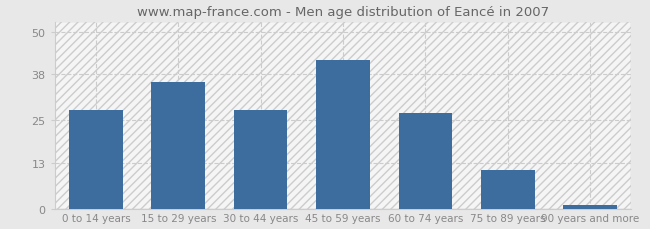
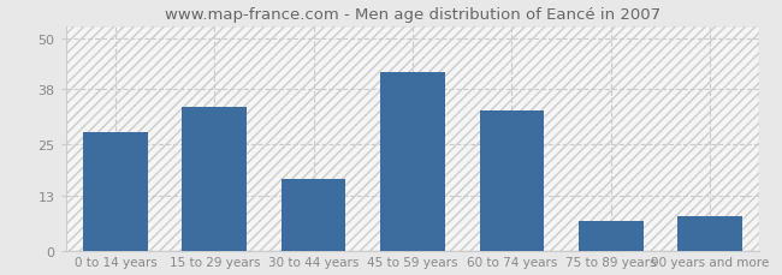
15 to 29 years: 36 -> 34
30 to 44 years: 28 -> 17
60 to 74 years: 27 -> 33
75 to 89 years: 11 -> 7
90 years and more: 1 -> 8
